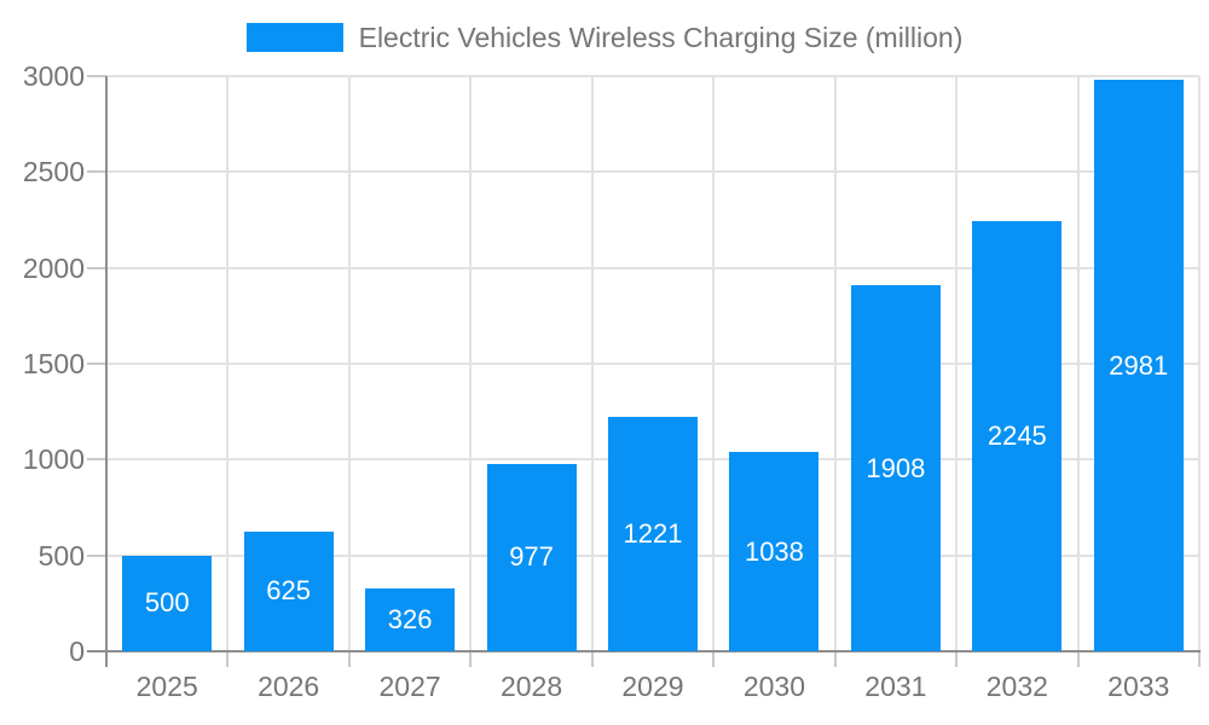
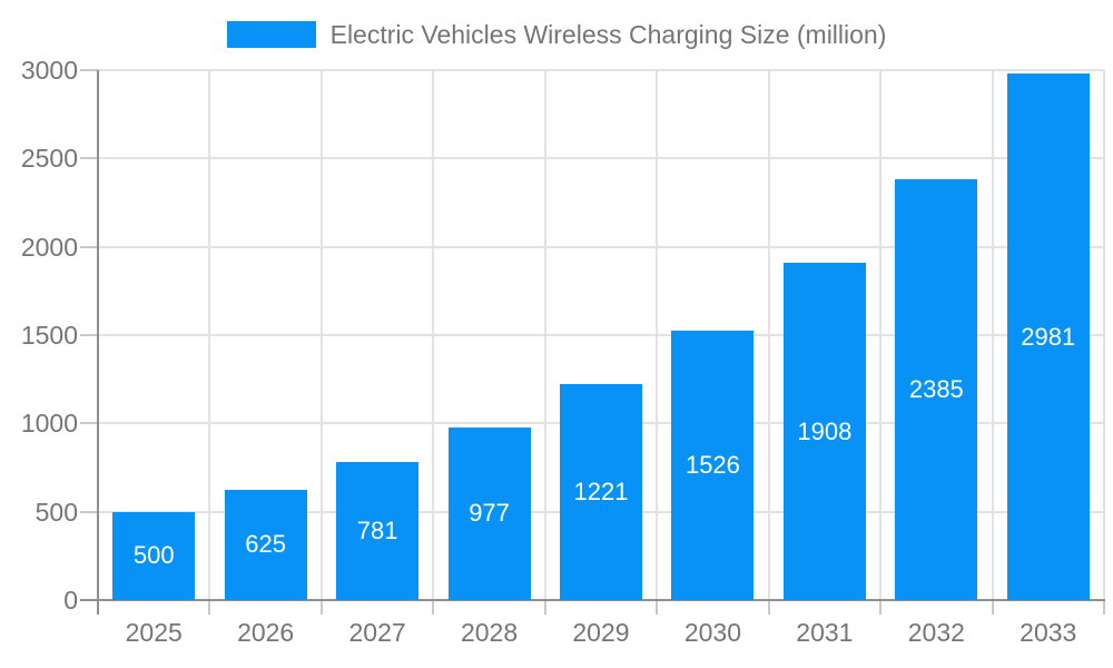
2027: 326 -> 781
2030: 1038 -> 1526
2032: 2245 -> 2385
